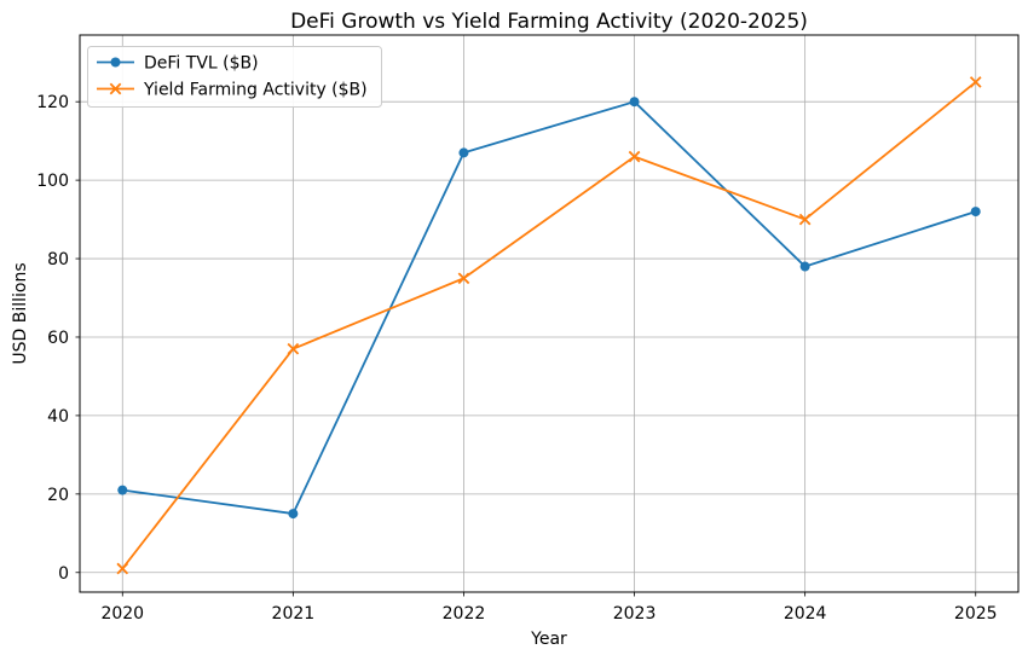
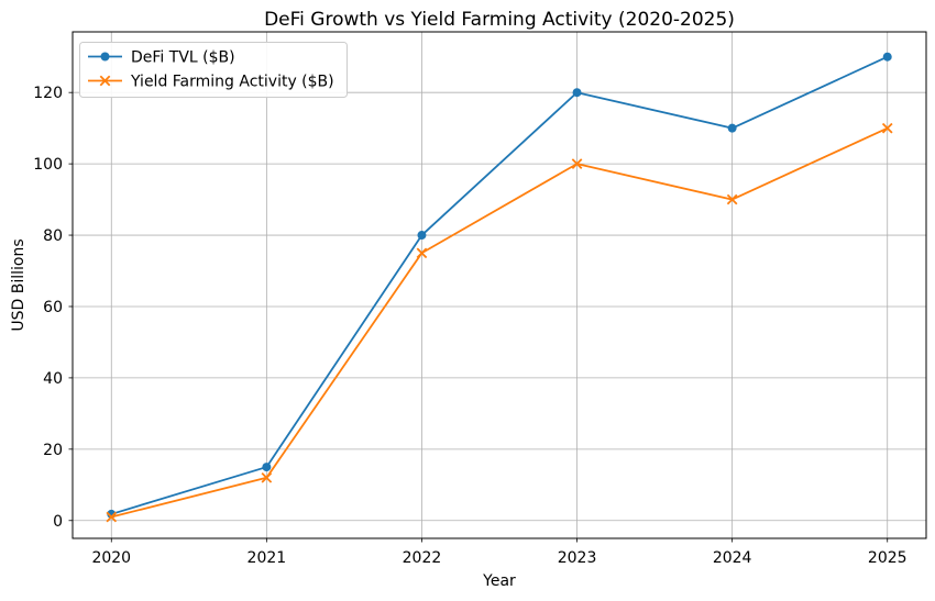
DeFi TVL ($B)/2020: 21 -> 2
Yield Farming Activity ($B)/2021: 57 -> 12
DeFi TVL ($B)/2022: 107 -> 80
Yield Farming Activity ($B)/2023: 106 -> 100
DeFi TVL ($B)/2024: 78 -> 110
DeFi TVL ($B)/2025: 92 -> 130
Yield Farming Activity ($B)/2025: 125 -> 110
